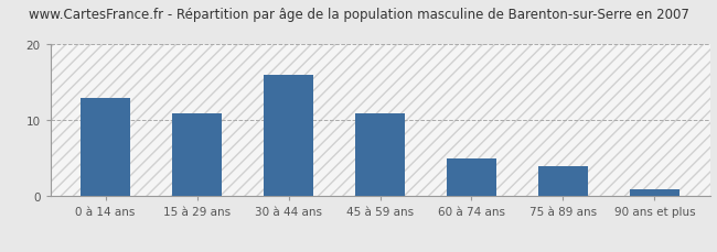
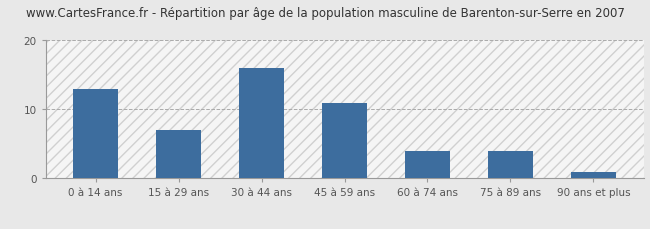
15 à 29 ans: 11 -> 7
60 à 74 ans: 5 -> 4
